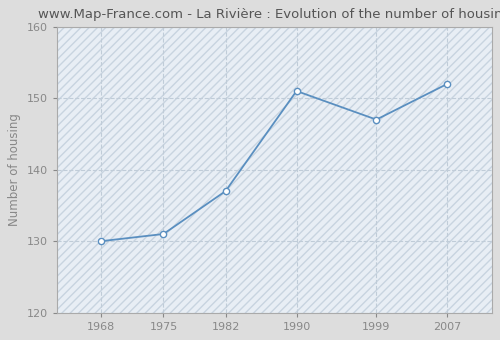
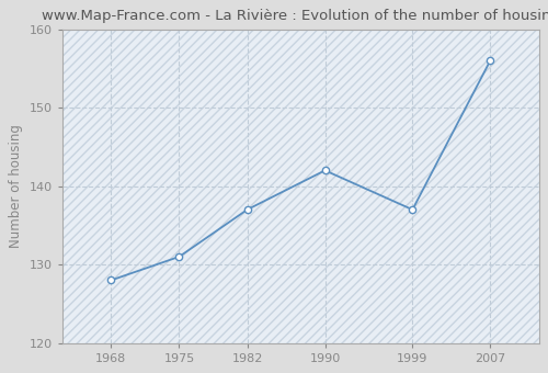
1968: 130 -> 128
1990: 151 -> 142
1999: 147 -> 137
2007: 152 -> 156
